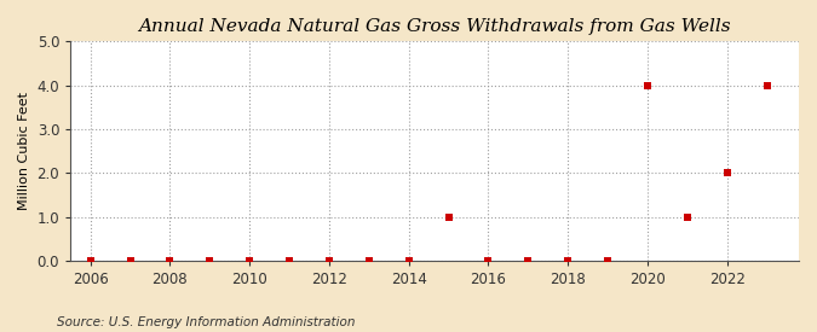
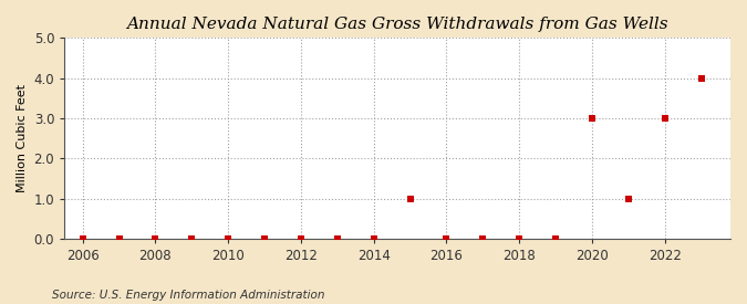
2020: 4 -> 3
2022: 2 -> 3
